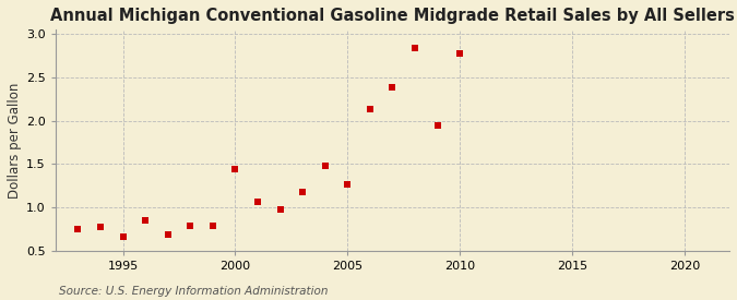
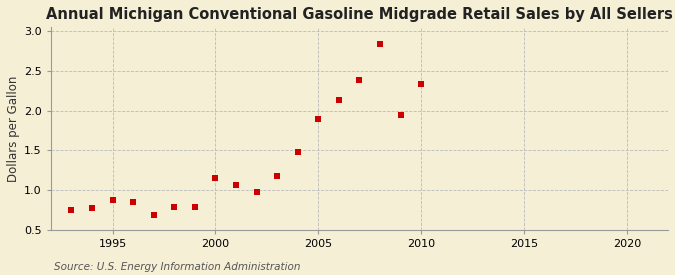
1995: 0.66 -> 0.87
2000: 1.44 -> 1.15
2005: 1.26 -> 1.90
2010: 2.78 -> 2.34
